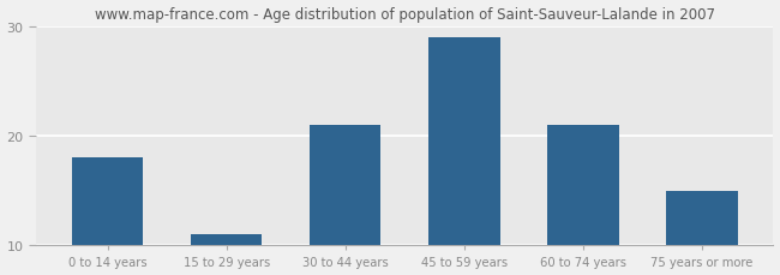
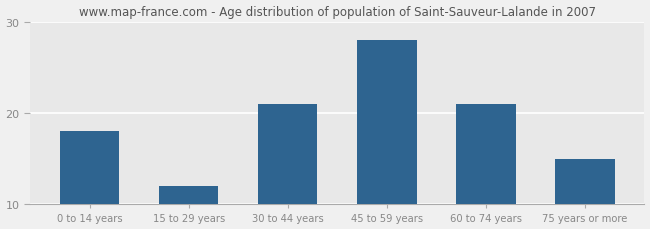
15 to 29 years: 11 -> 12
45 to 59 years: 29 -> 28
